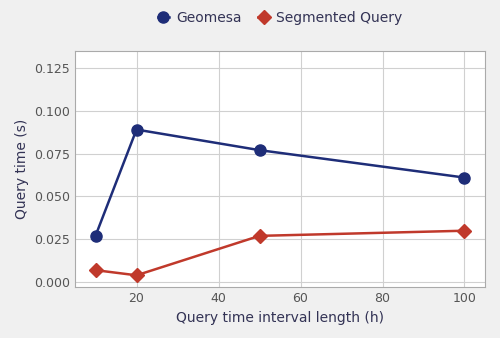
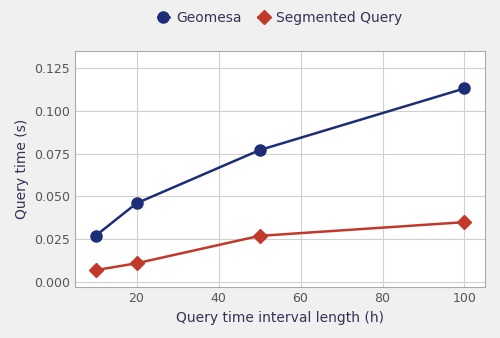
Geomesa/20: 0.089 -> 0.046
Segmented Query/20: 0.004 -> 0.011
Geomesa/100: 0.061 -> 0.113
Segmented Query/100: 0.030 -> 0.035
